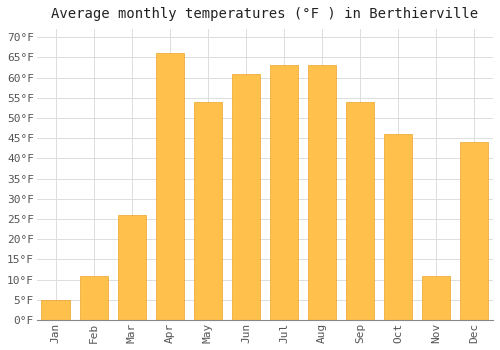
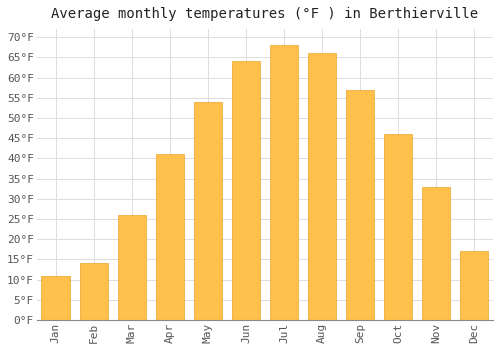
Jan: 5°F -> 11°F
Feb: 11°F -> 14°F
Apr: 66°F -> 41°F
Jun: 61°F -> 64°F
Jul: 63°F -> 68°F
Aug: 63°F -> 66°F
Sep: 54°F -> 57°F
Nov: 11°F -> 33°F
Dec: 44°F -> 17°F
